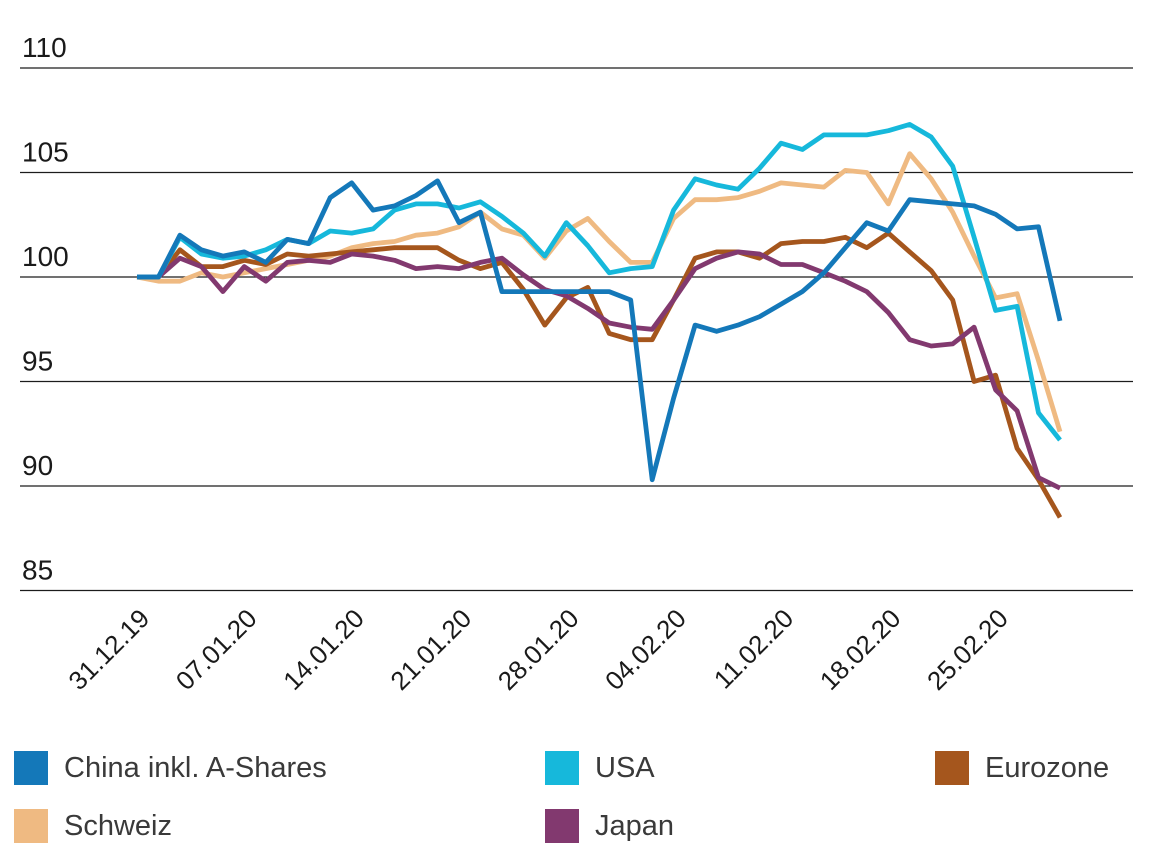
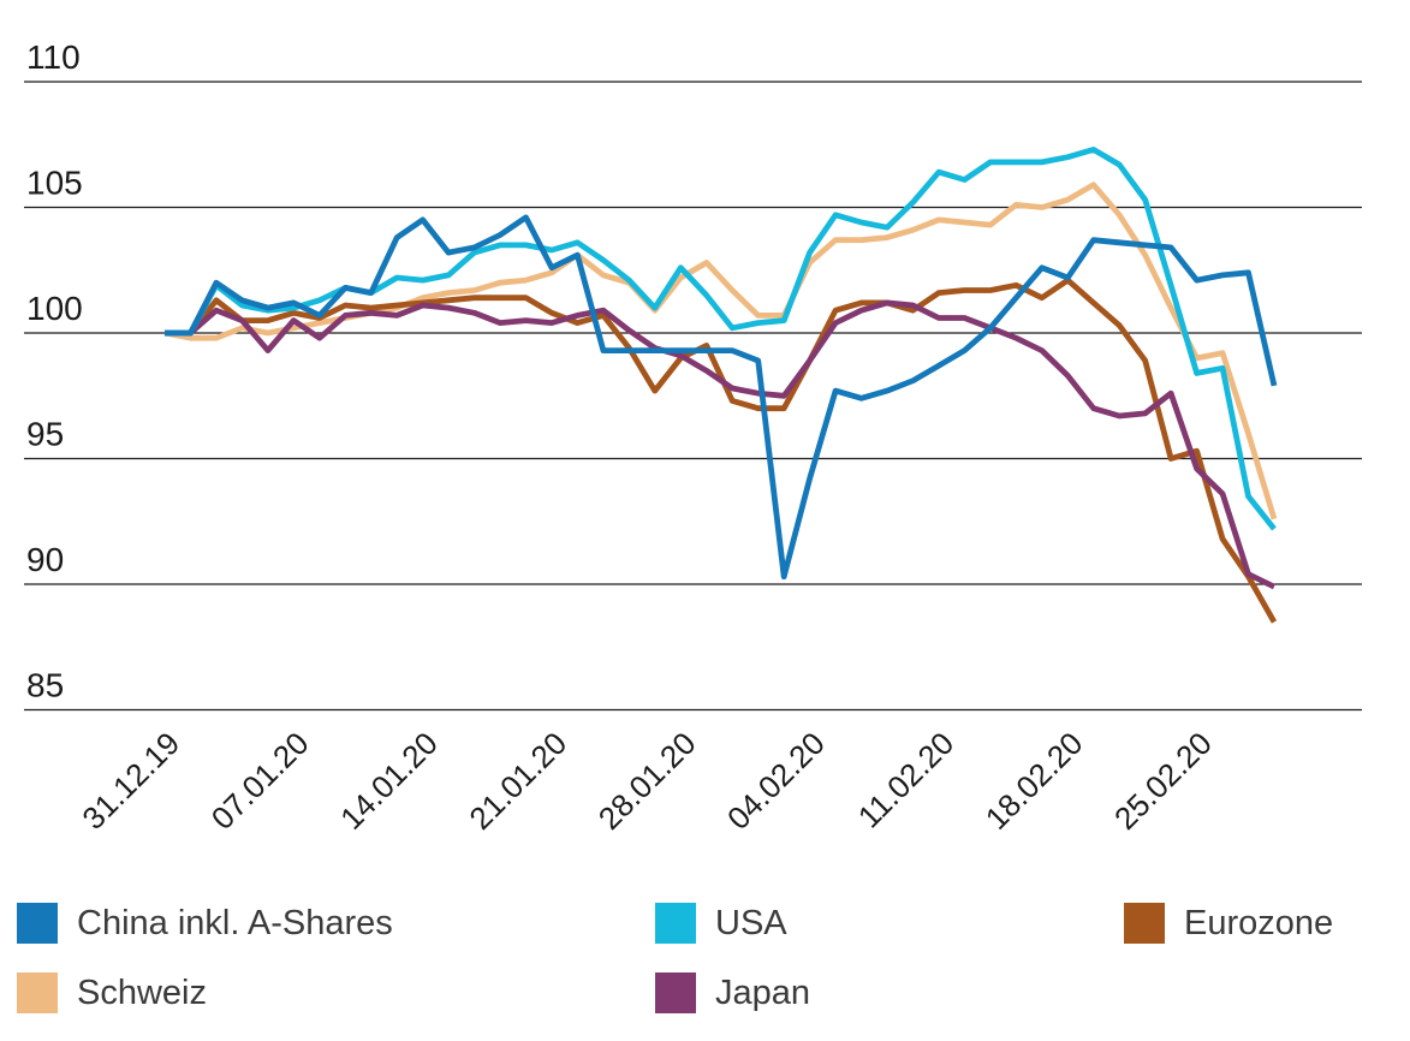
Schweiz/18.02.20: 103.5 -> 105.3
China inkl. A-Shares/25.02.20: 103.0 -> 102.1
